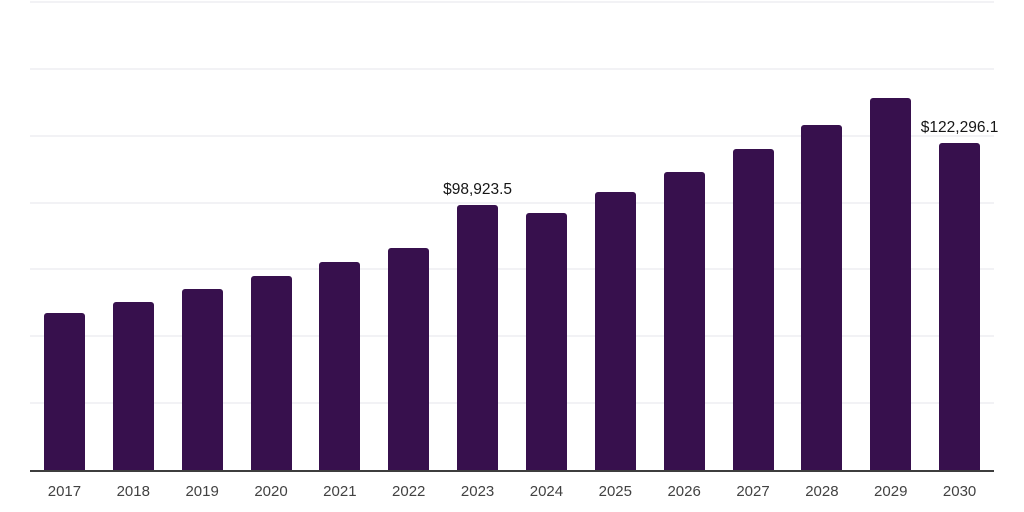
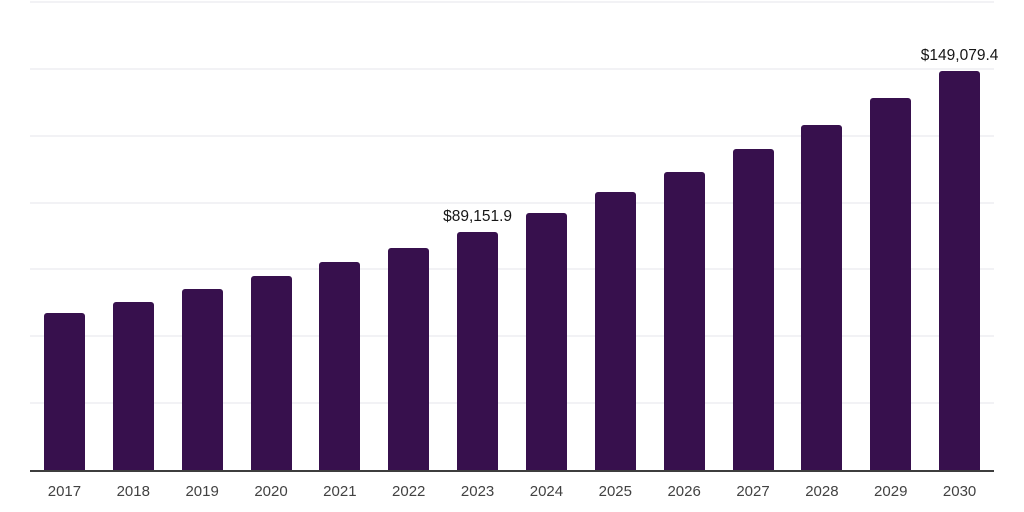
2023: $98,923.5 -> $89,151.9
2030: $122,296.1 -> $149,079.4
